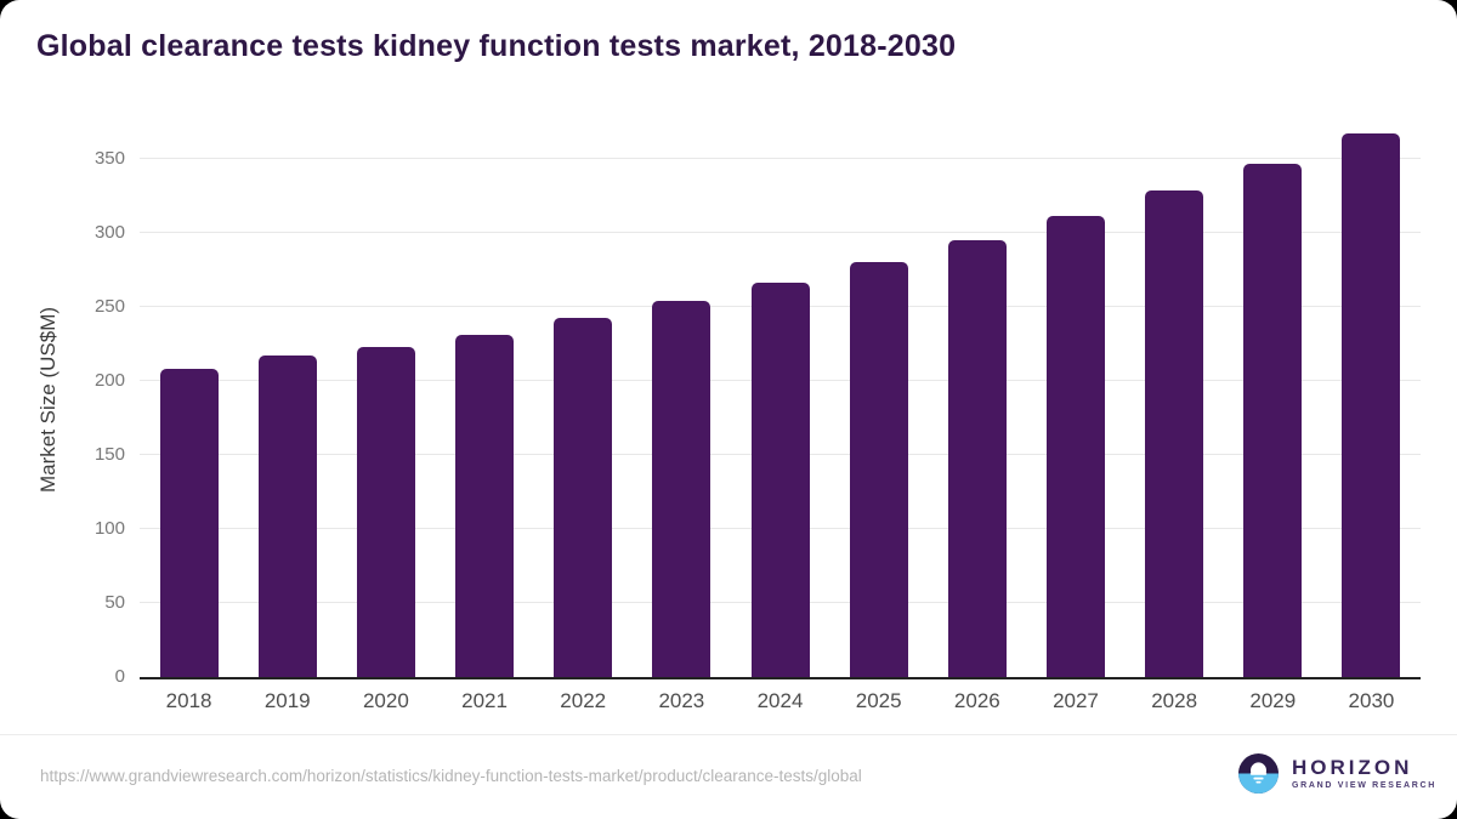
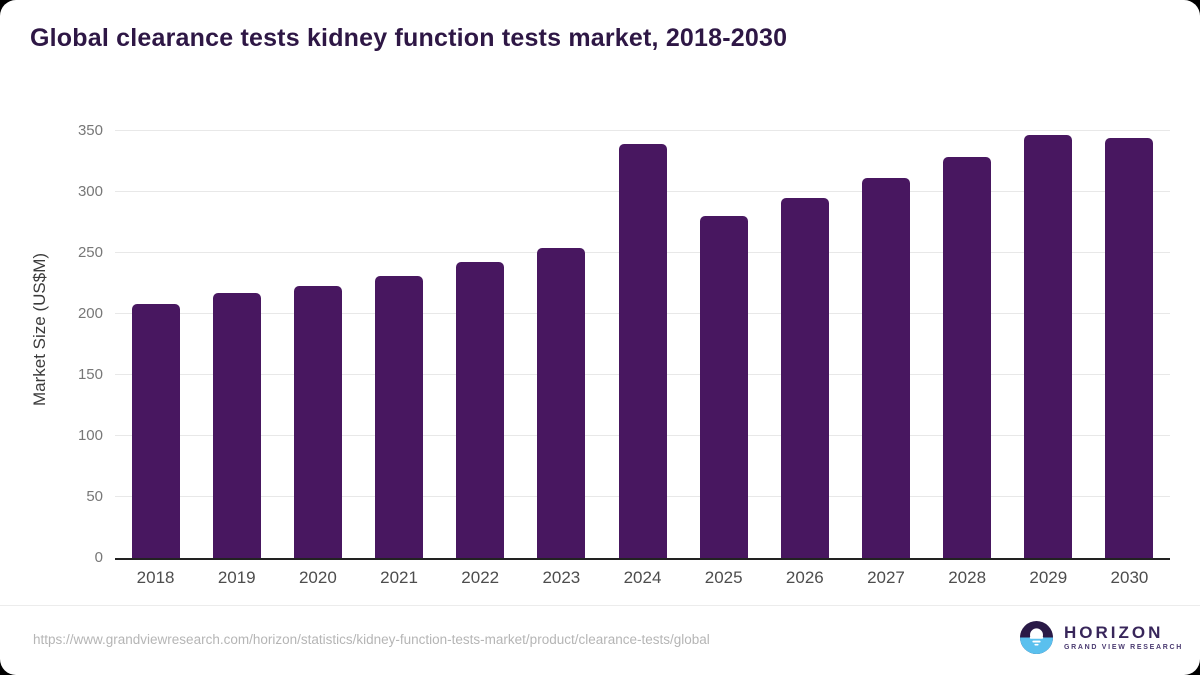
2024: 266 -> 339
2030: 367 -> 344
